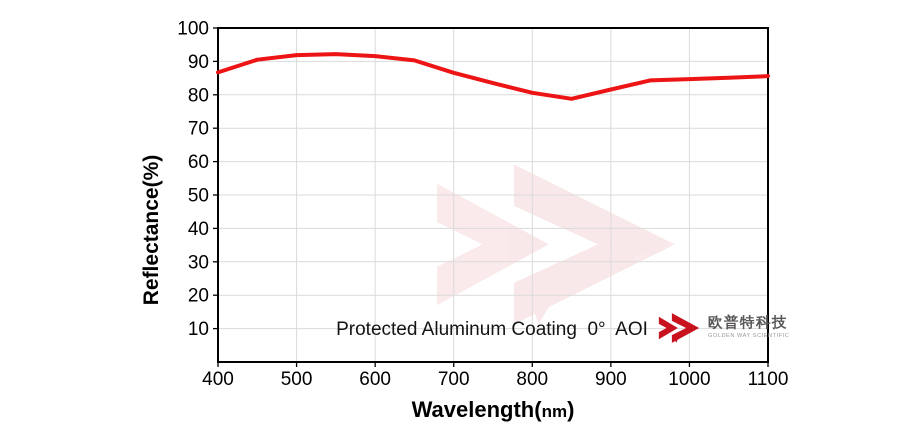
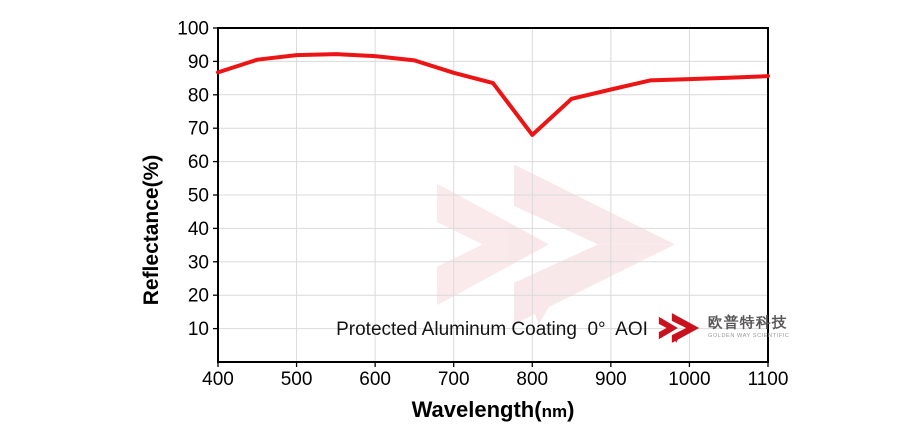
800: 81 -> 68
